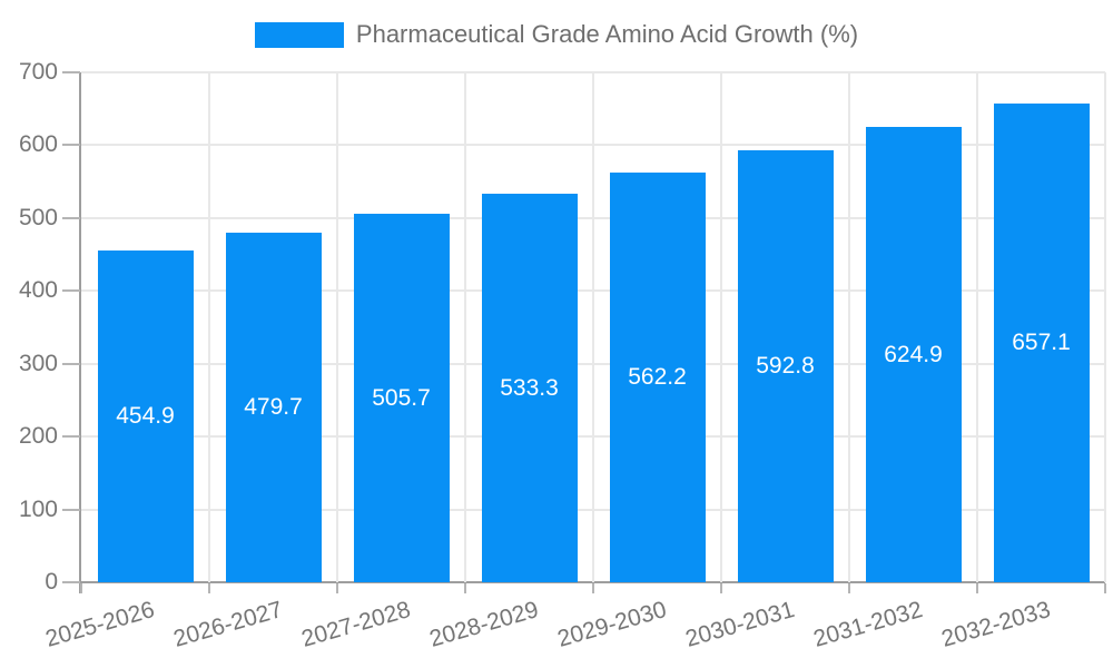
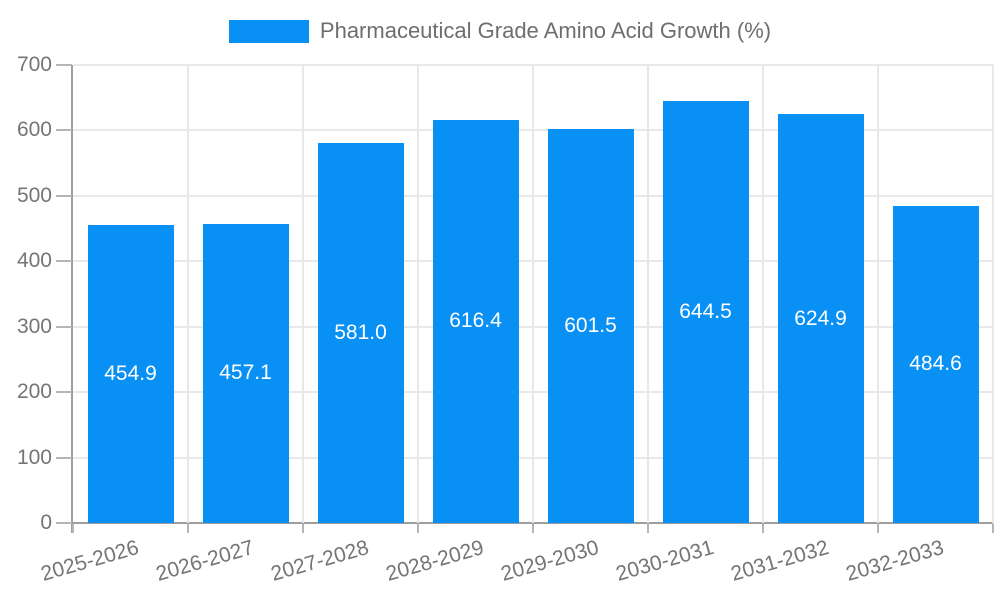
2026-2027: 479.7 -> 457.1
2027-2028: 505.7 -> 581.0
2028-2029: 533.3 -> 616.4
2029-2030: 562.2 -> 601.5
2030-2031: 592.8 -> 644.5
2032-2033: 657.1 -> 484.6
